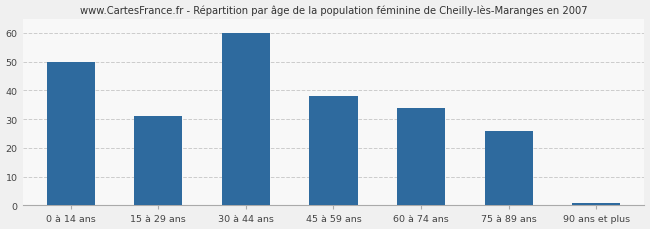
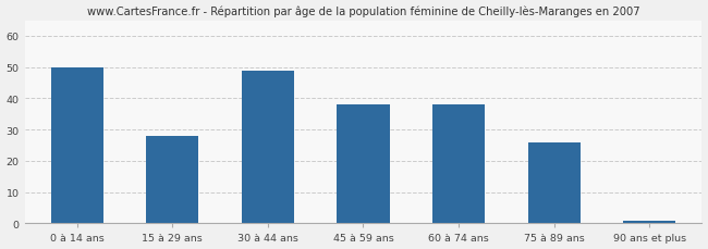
15 à 29 ans: 31 -> 28
30 à 44 ans: 60 -> 49
60 à 74 ans: 34 -> 38
